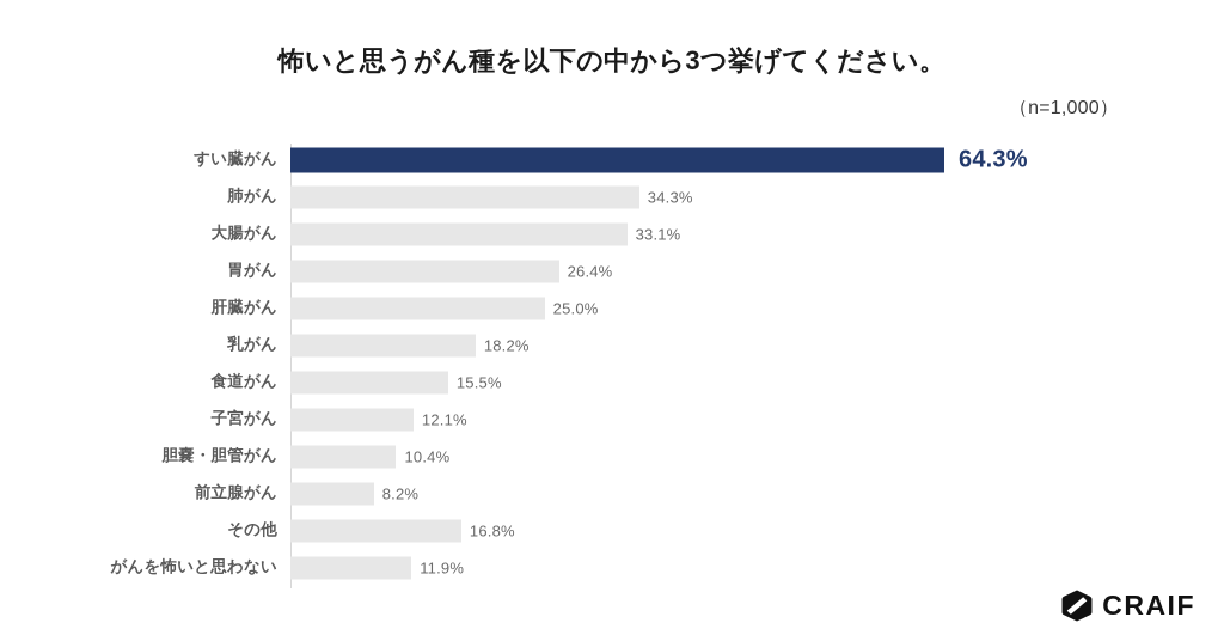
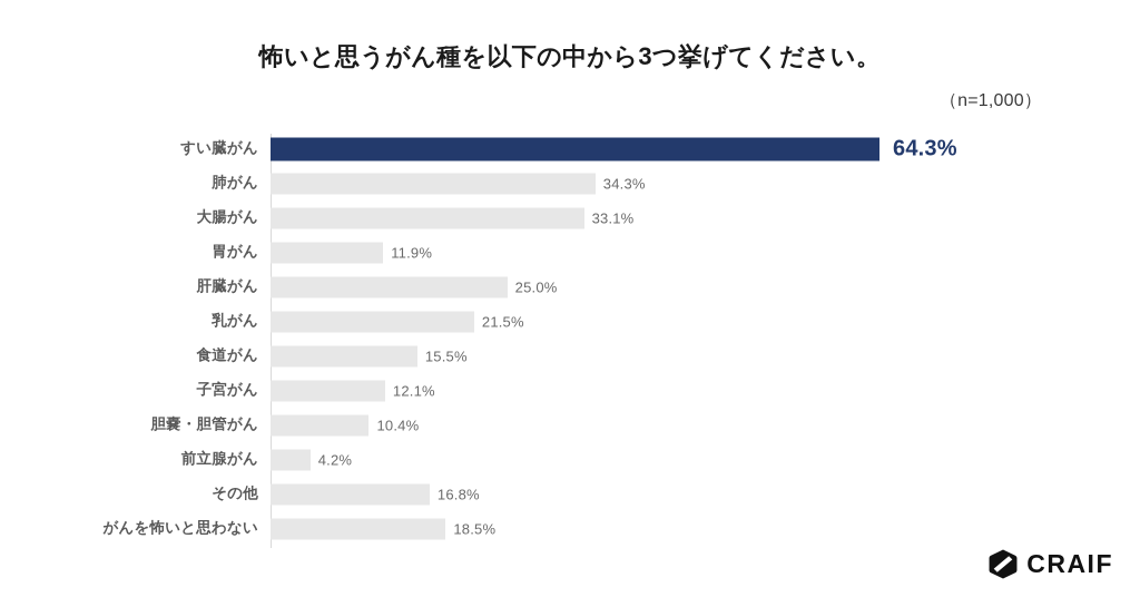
胃がん: 26.4% -> 11.9%
乳がん: 18.2% -> 21.5%
前立腺がん: 8.2% -> 4.2%
がんを怖いと思わない: 11.9% -> 18.5%
